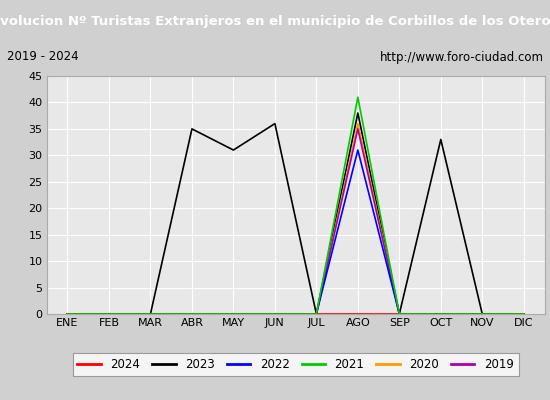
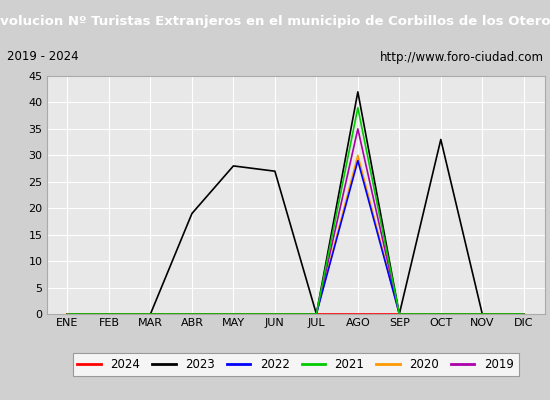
2023/ABR: 35 -> 19
2023/MAY: 31 -> 28
2023/JUN: 36 -> 27
2023/AGO: 38 -> 42
2022/AGO: 31 -> 29
2021/AGO: 41 -> 39
2020/AGO: 36 -> 30
